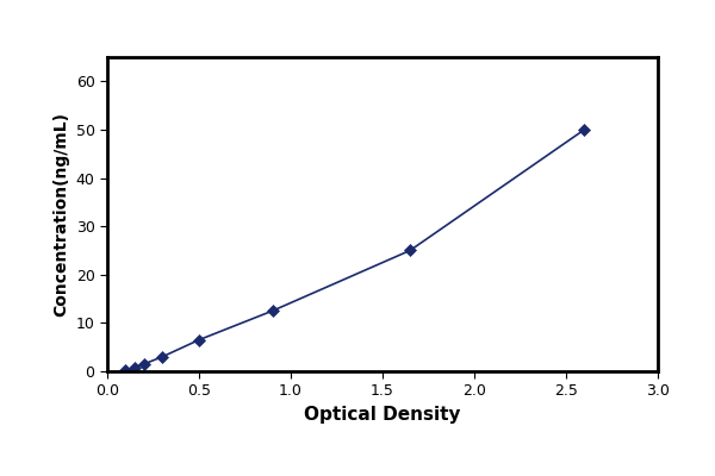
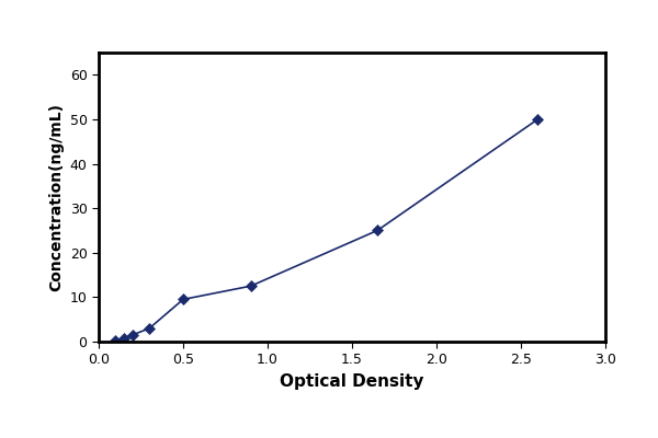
0.5: 6.5 -> 9.5
